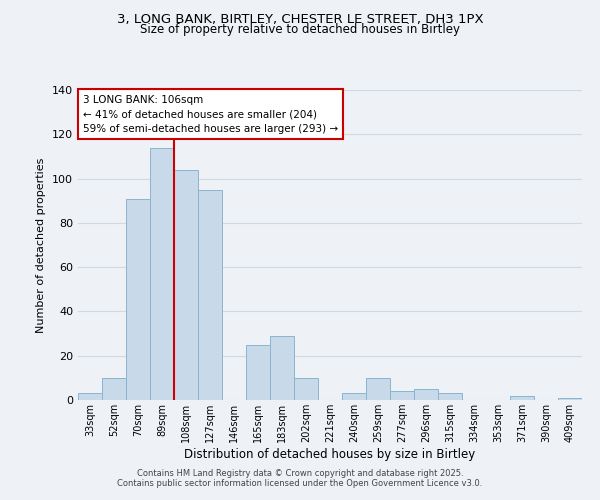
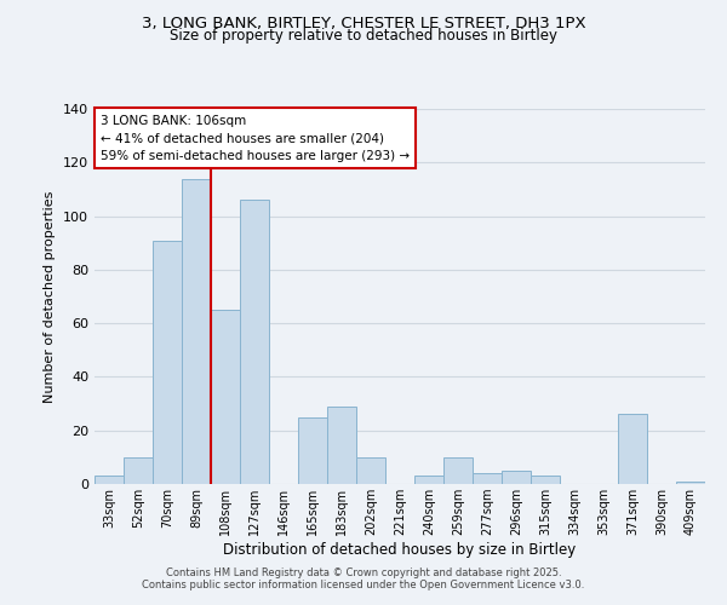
108sqm: 104 -> 65
127sqm: 95 -> 106
371sqm: 2 -> 26
